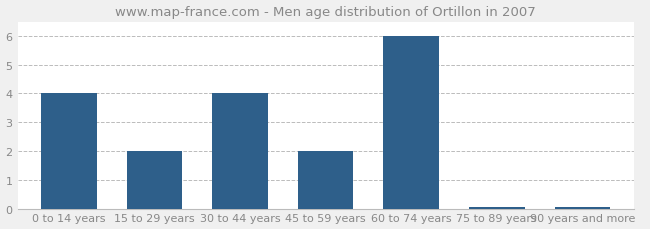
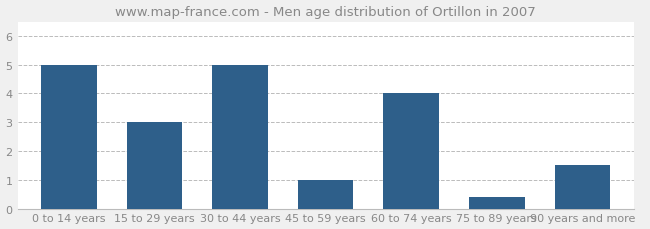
0 to 14 years: 4.00 -> 5.00
15 to 29 years: 2.00 -> 3.00
30 to 44 years: 4.00 -> 5.00
45 to 59 years: 2.00 -> 1.00
60 to 74 years: 6.00 -> 4.00
75 to 89 years: 0.07 -> 0.40
90 years and more: 0.07 -> 1.50
